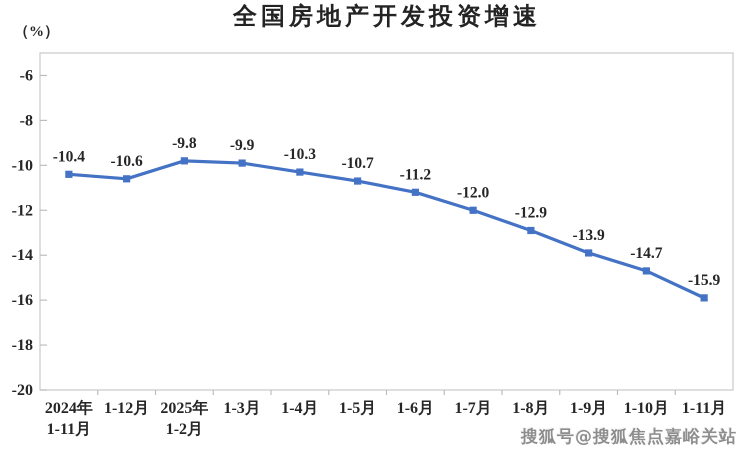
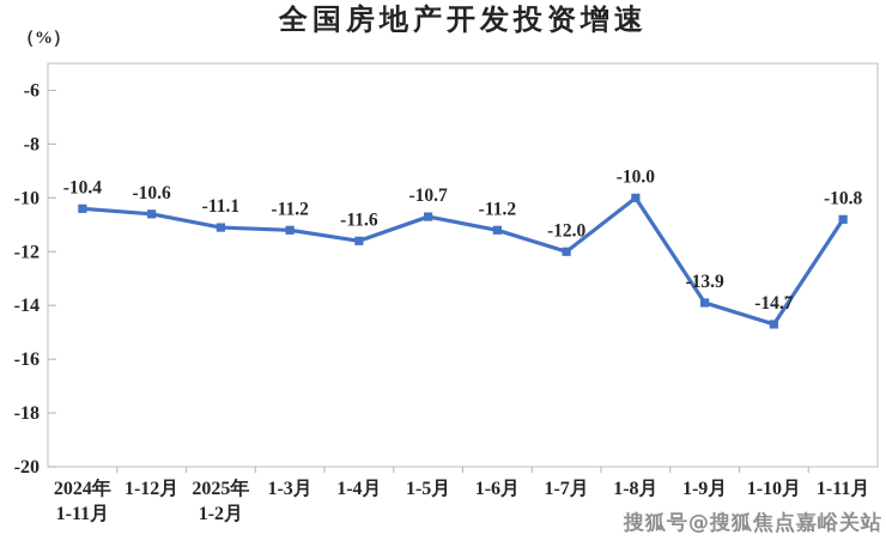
2025年 1-2月: -9.8 -> -11.1
1-3月: -9.9 -> -11.2
1-4月: -10.3 -> -11.6
1-8月: -12.9 -> -10.0
1-11月: -15.9 -> -10.8
